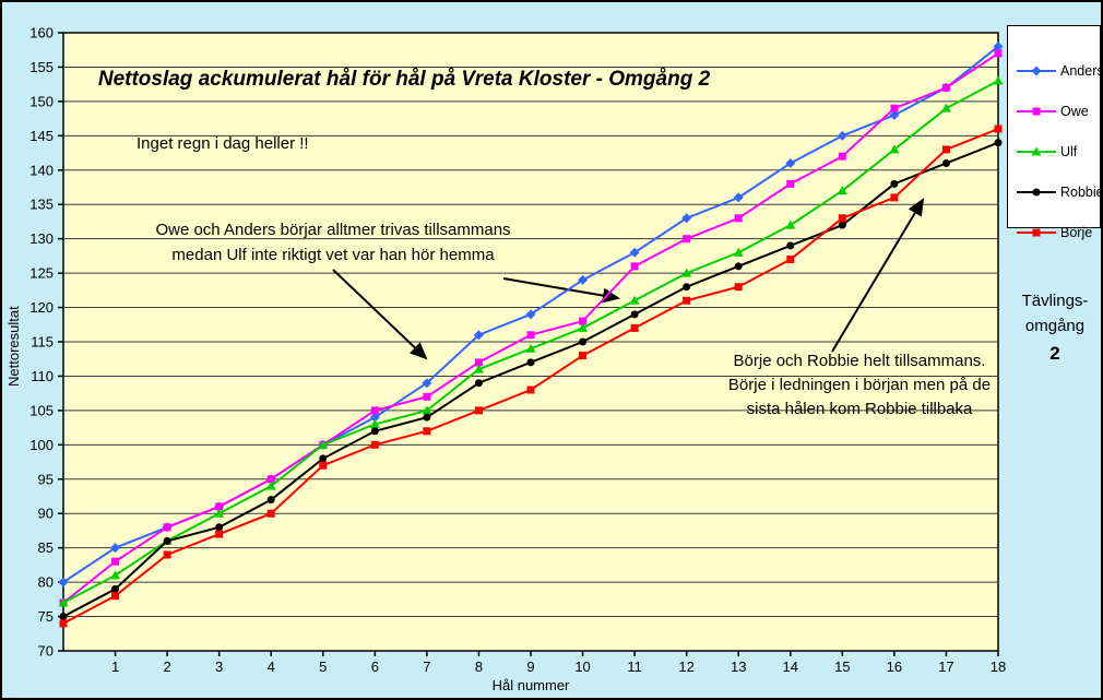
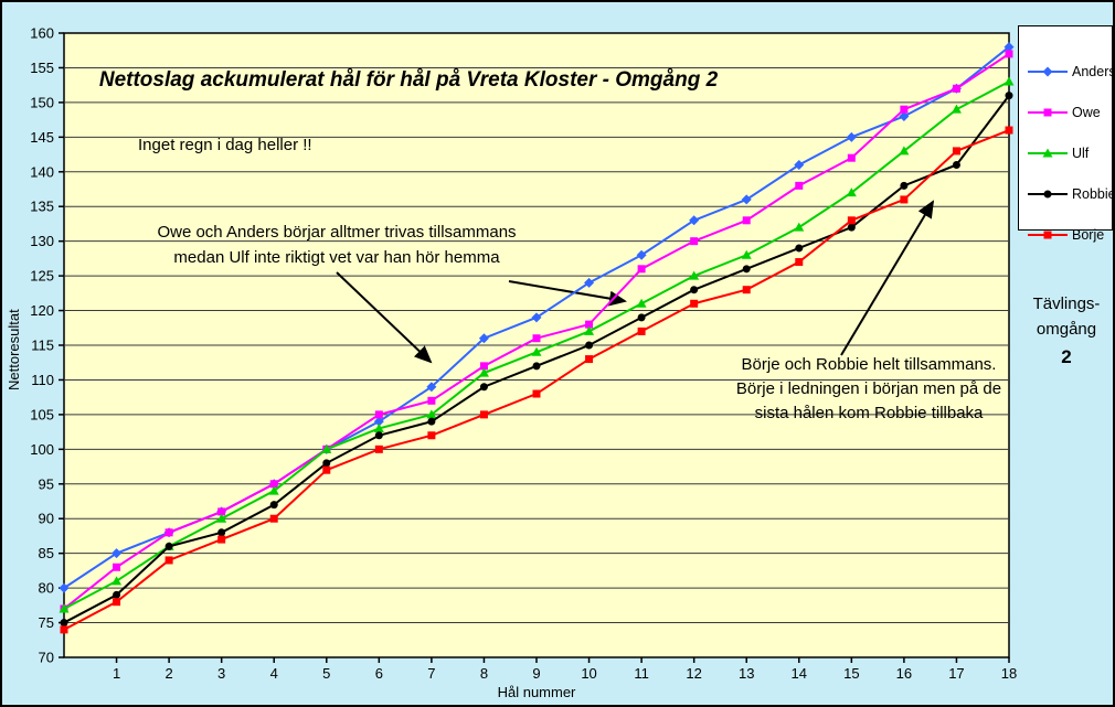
Robbie/18: 144 -> 151
